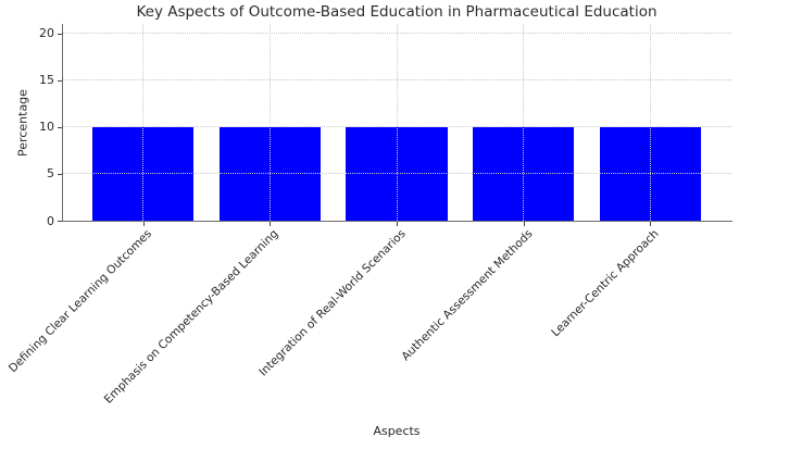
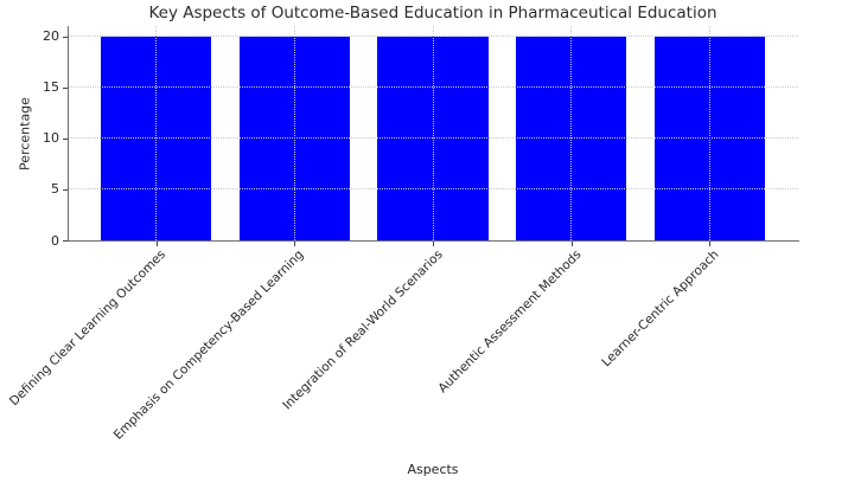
Defining Clear Learning Outcomes: 10 -> 20
Emphasis on Competency-Based Learning: 10 -> 20
Integration of Real-World Scenarios: 10 -> 20
Authentic Assessment Methods: 10 -> 20
Learner-Centric Approach: 10 -> 20
